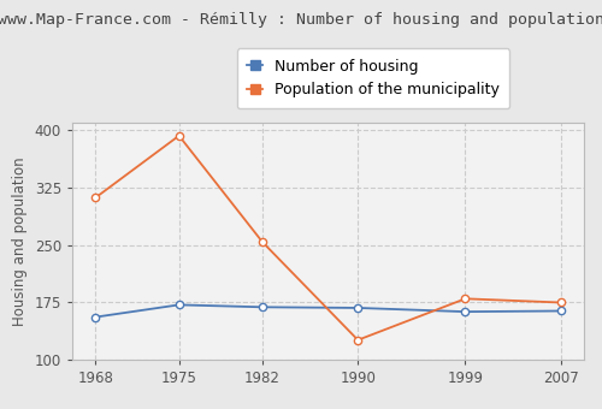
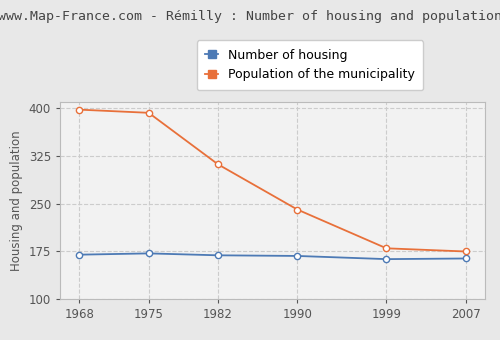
Number of housing/1968: 156 -> 170
Population of the municipality/1968: 312 -> 398
Population of the municipality/1982: 254 -> 312
Population of the municipality/1990: 126 -> 241
